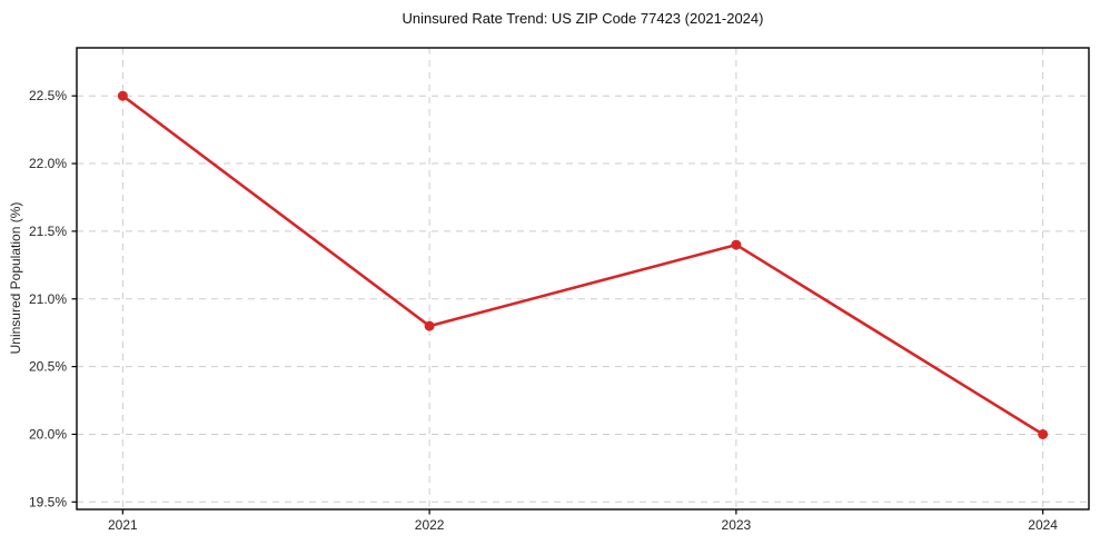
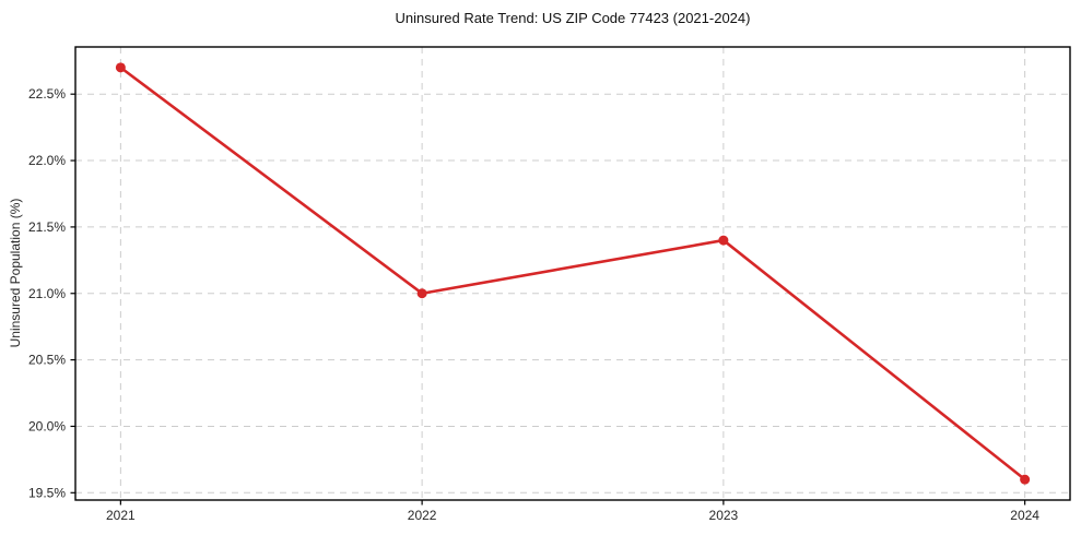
2021: 22.5% -> 22.7%
2022: 20.8% -> 21.0%
2024: 20.0% -> 19.6%
